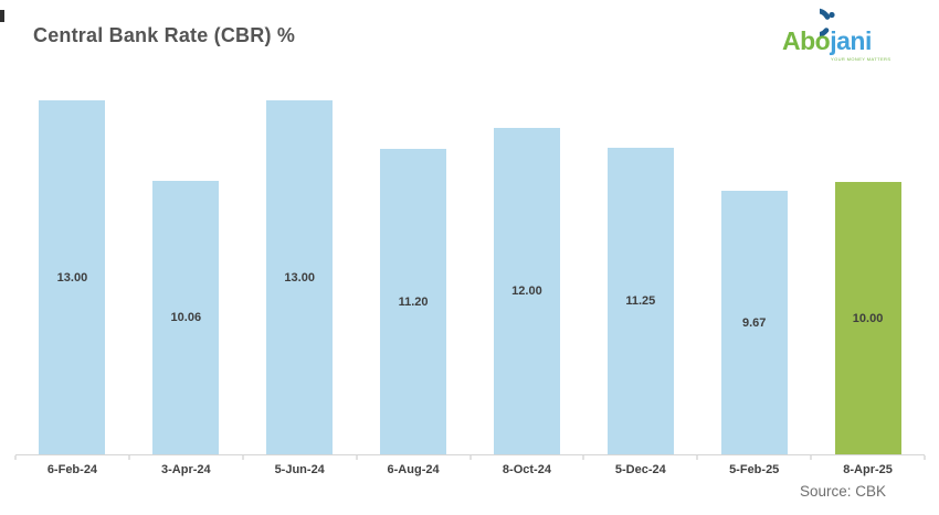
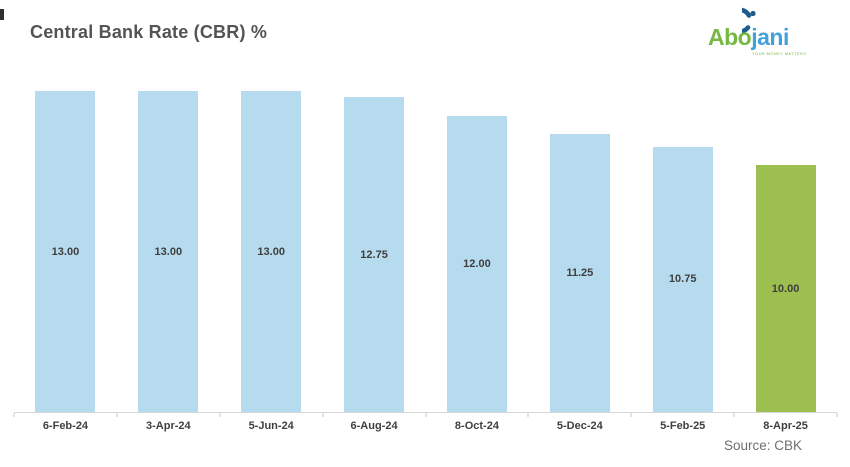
3-Apr-24: 10.06 -> 13.00
6-Aug-24: 11.20 -> 12.75
5-Feb-25: 9.67 -> 10.75
